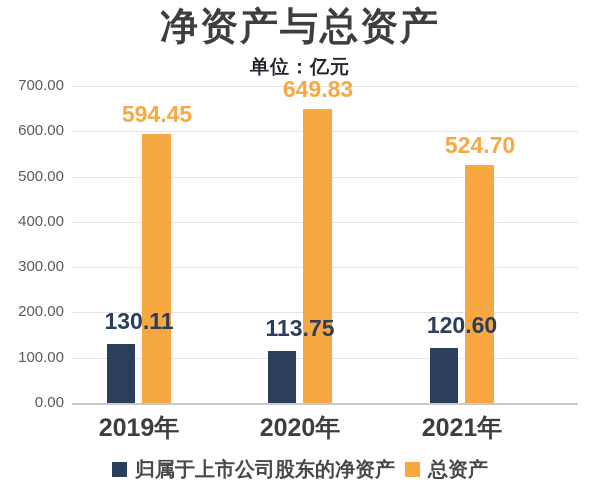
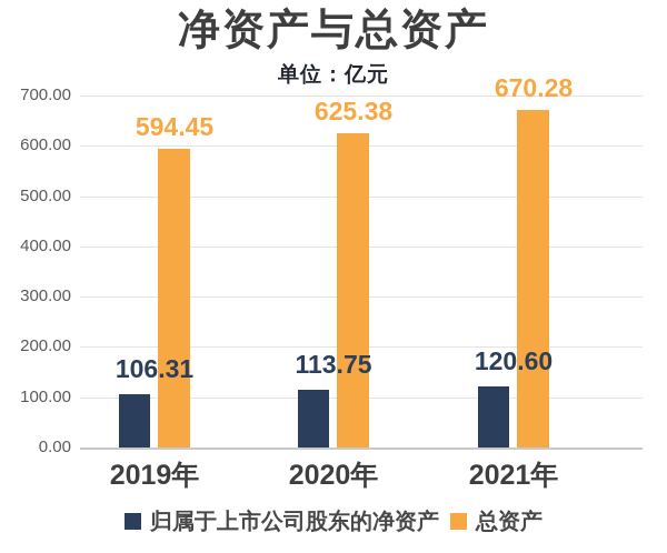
归属于上市公司股东的净资产/2019年: 130.11 -> 106.31
总资产/2020年: 649.83 -> 625.38
总资产/2021年: 524.70 -> 670.28
